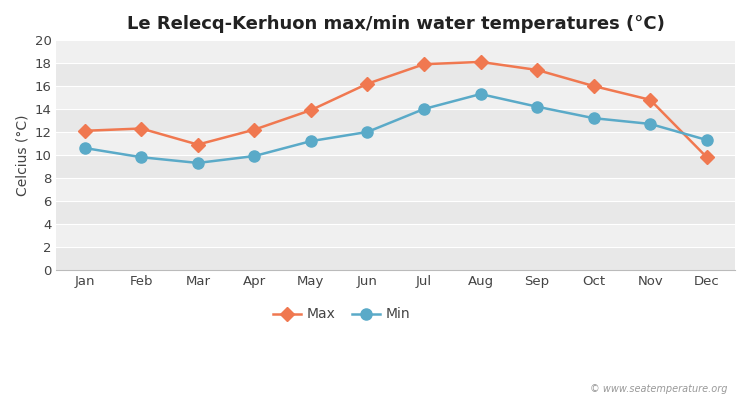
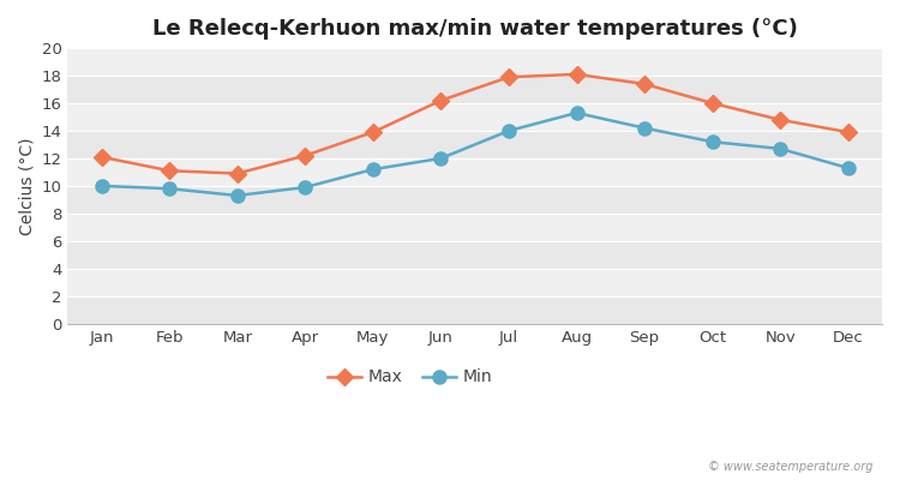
Min/Jan: 10.6 -> 10.0
Max/Feb: 12.3 -> 11.1
Max/Dec: 9.8 -> 13.9
